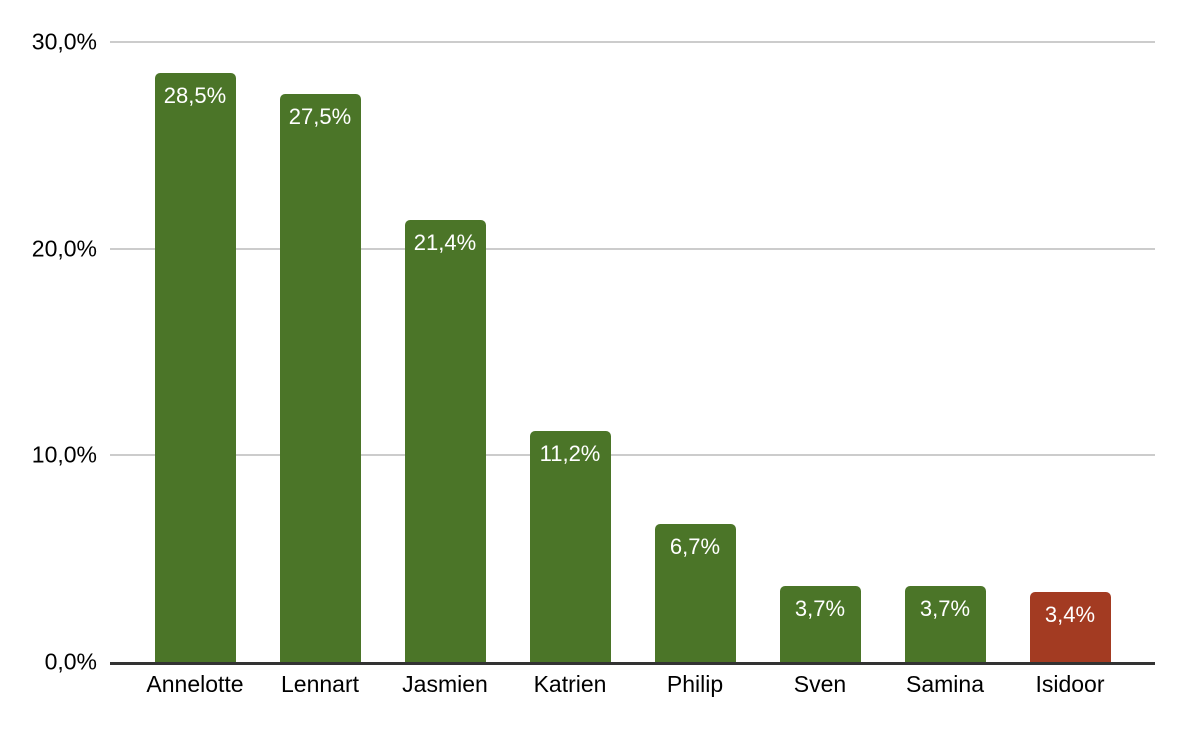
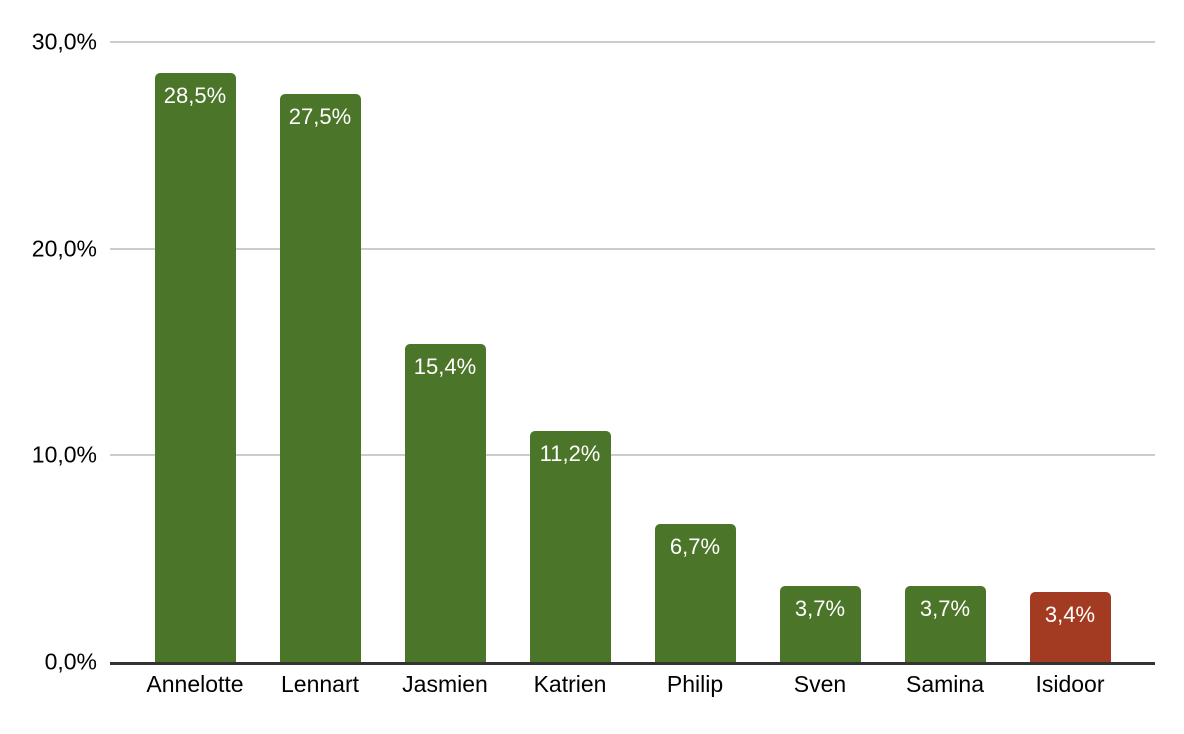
Jasmien: 21,4% -> 15,4%
